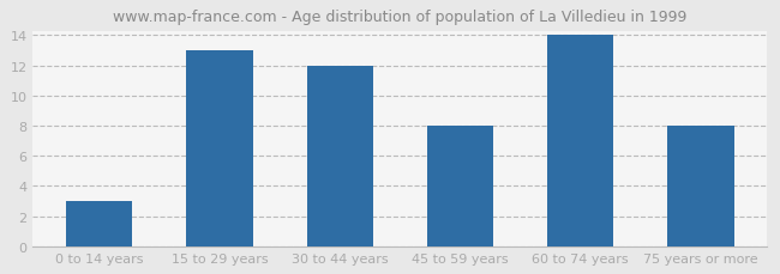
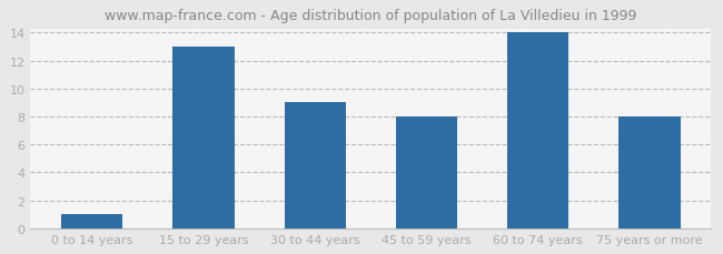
0 to 14 years: 3 -> 1
30 to 44 years: 12 -> 9
